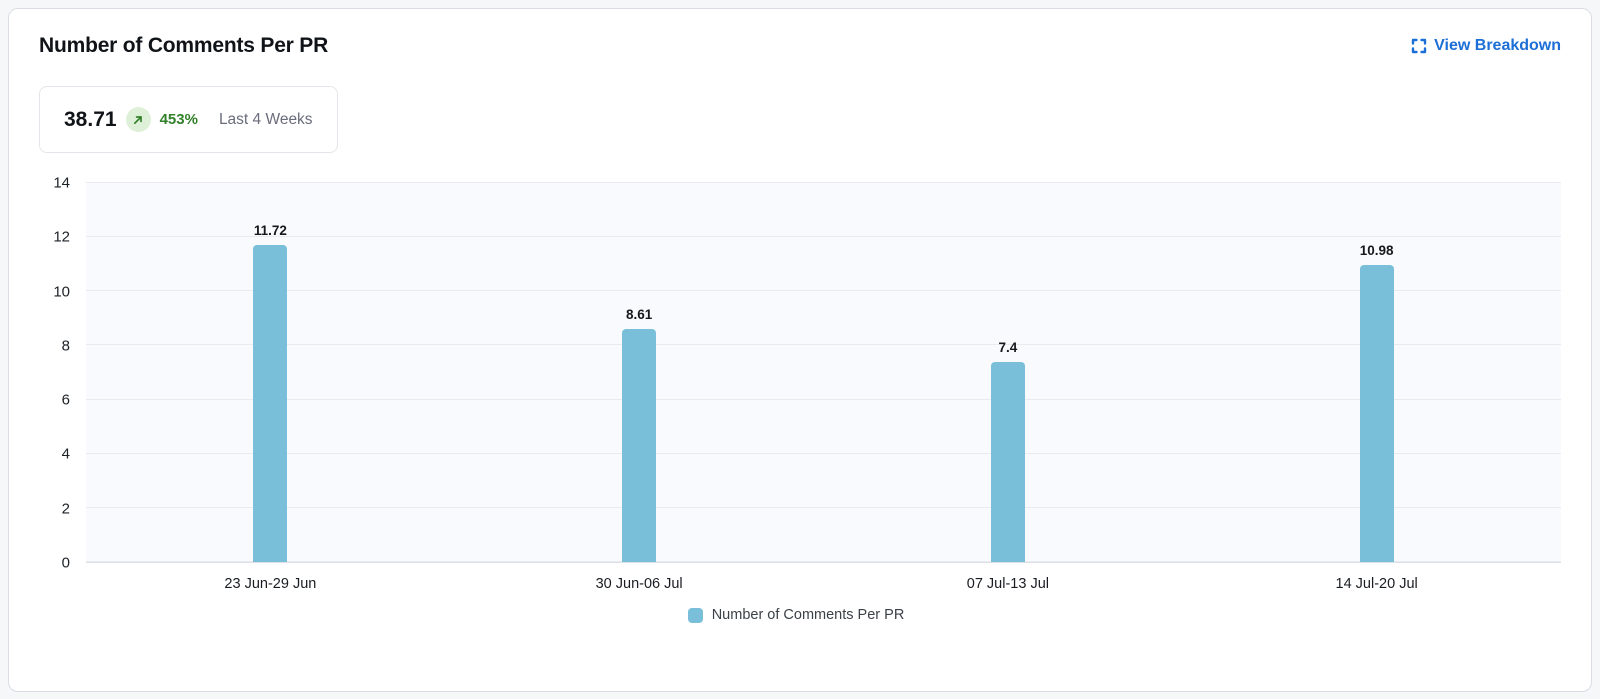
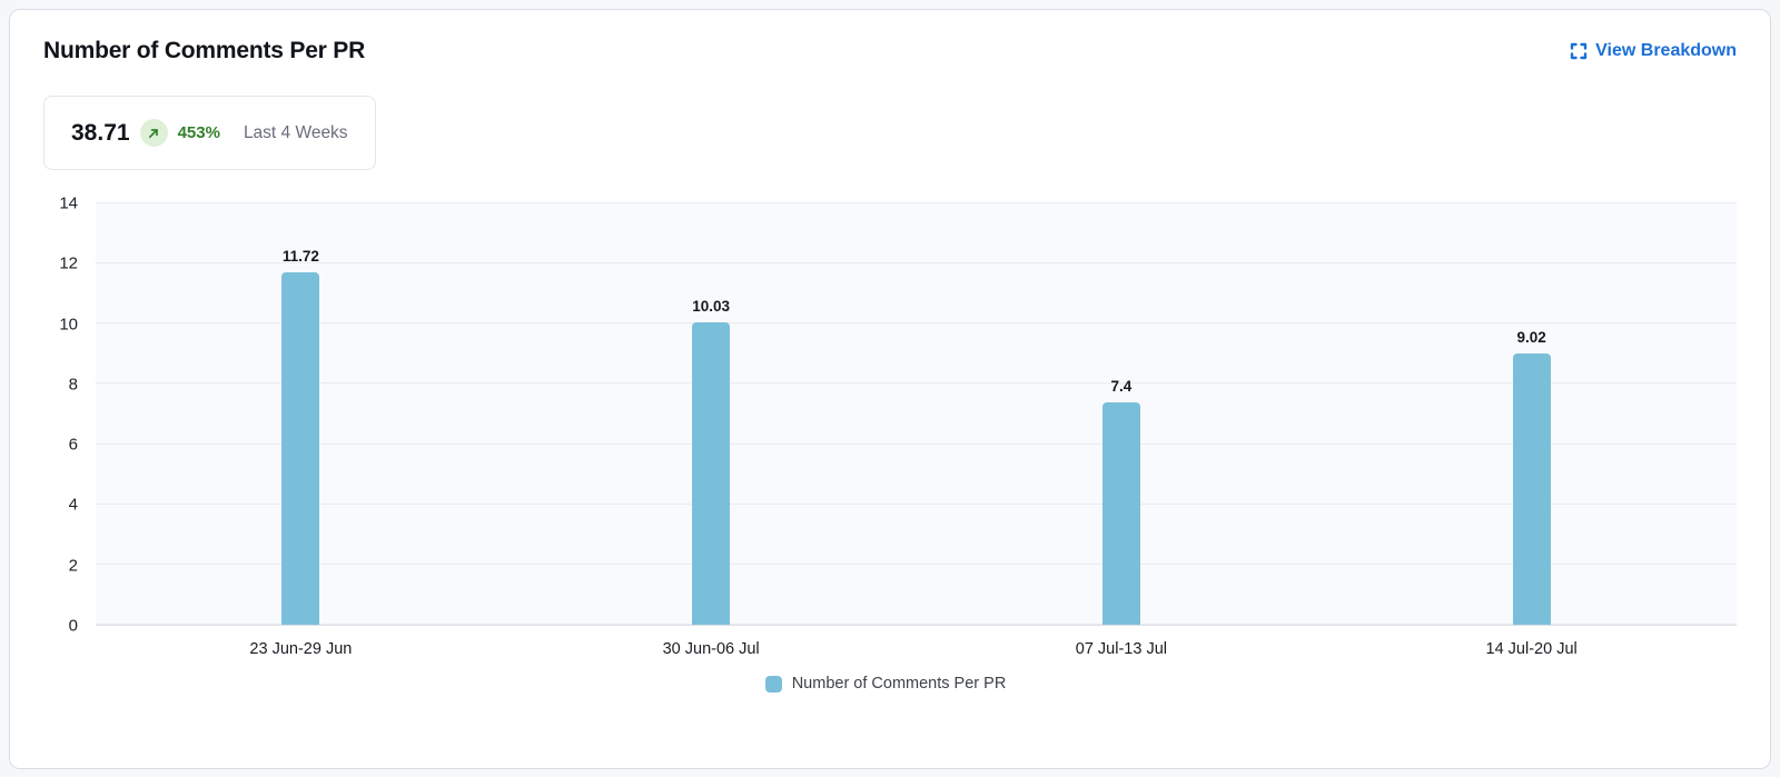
30 Jun-06 Jul: 8.61 -> 10.03
14 Jul-20 Jul: 10.98 -> 9.02
